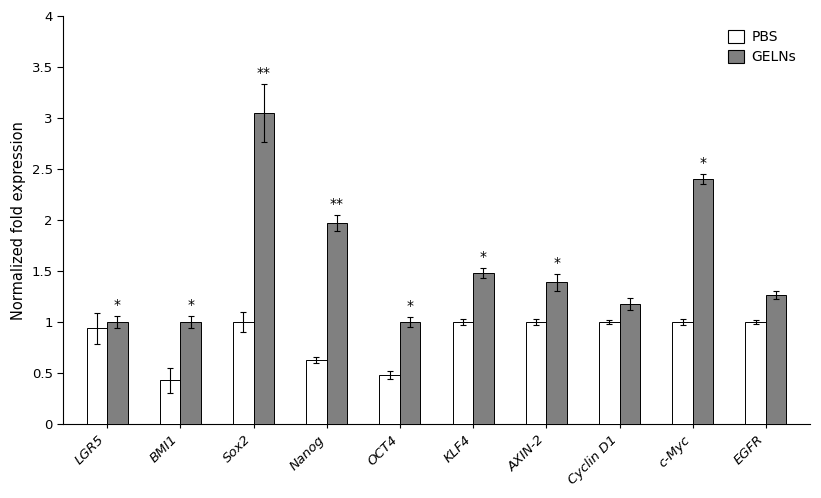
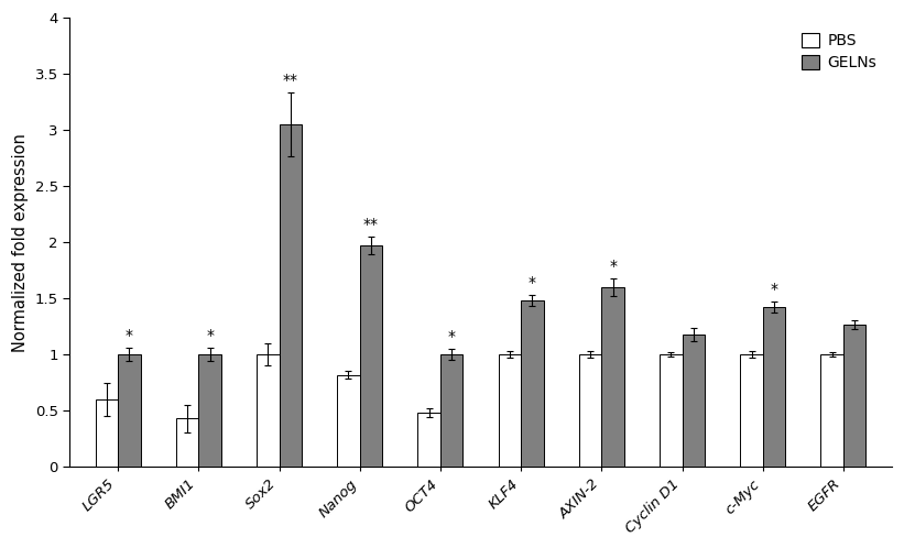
PBS/LGR5: 0.94 -> 0.60
PBS/Nanog: 0.63 -> 0.82
GELNs/AXIN-2: 1.39 -> 1.60
GELNs/c-Myc: 2.40 -> 1.42
